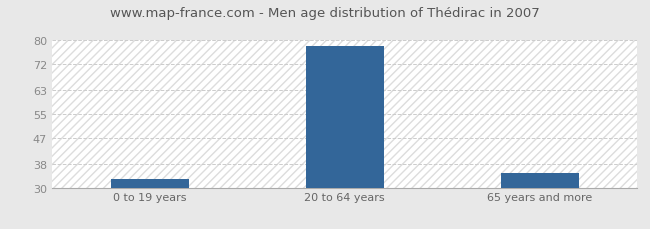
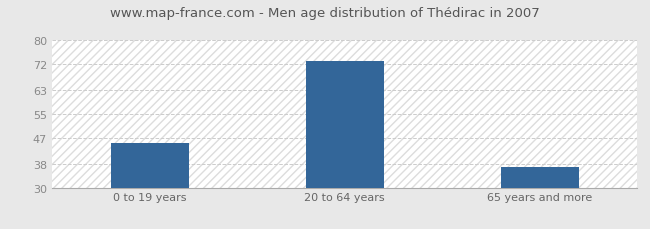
0 to 19 years: 33 -> 45
20 to 64 years: 78 -> 73
65 years and more: 35 -> 37
